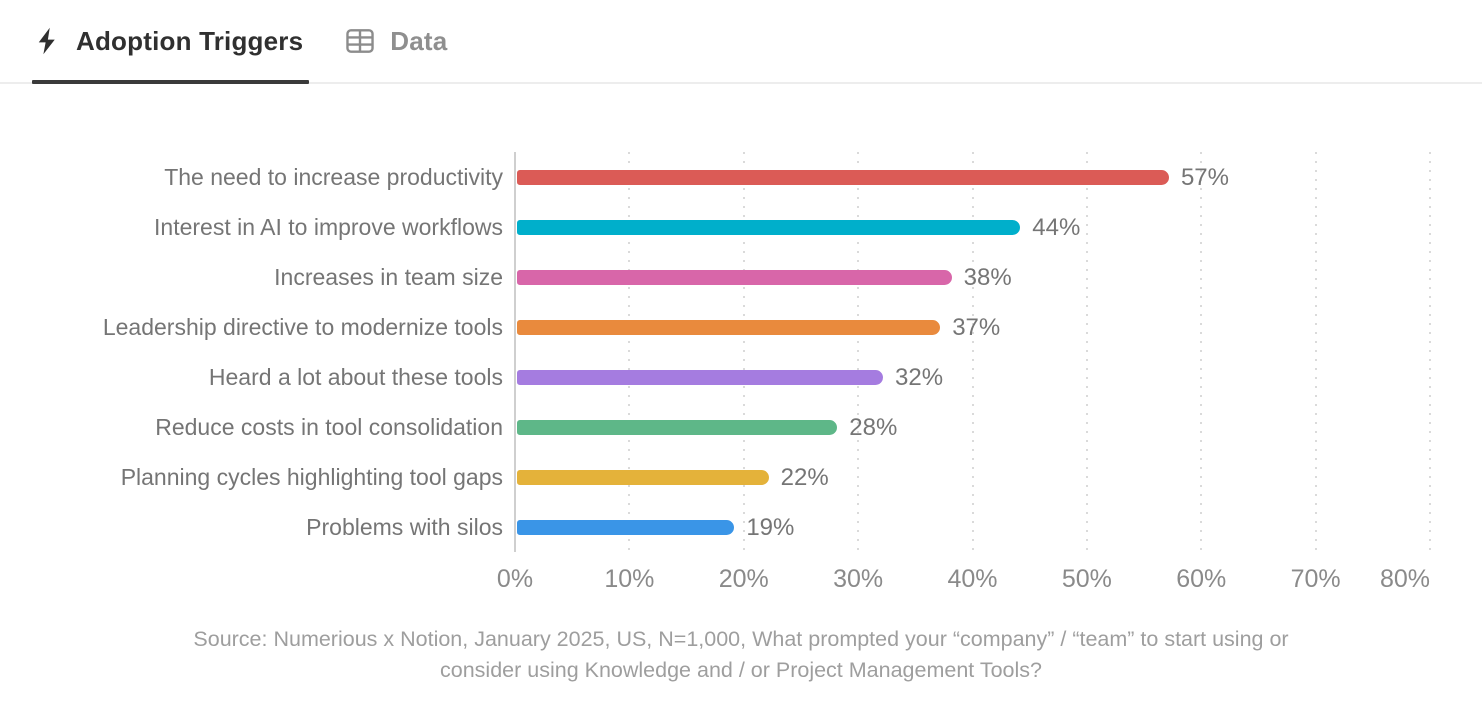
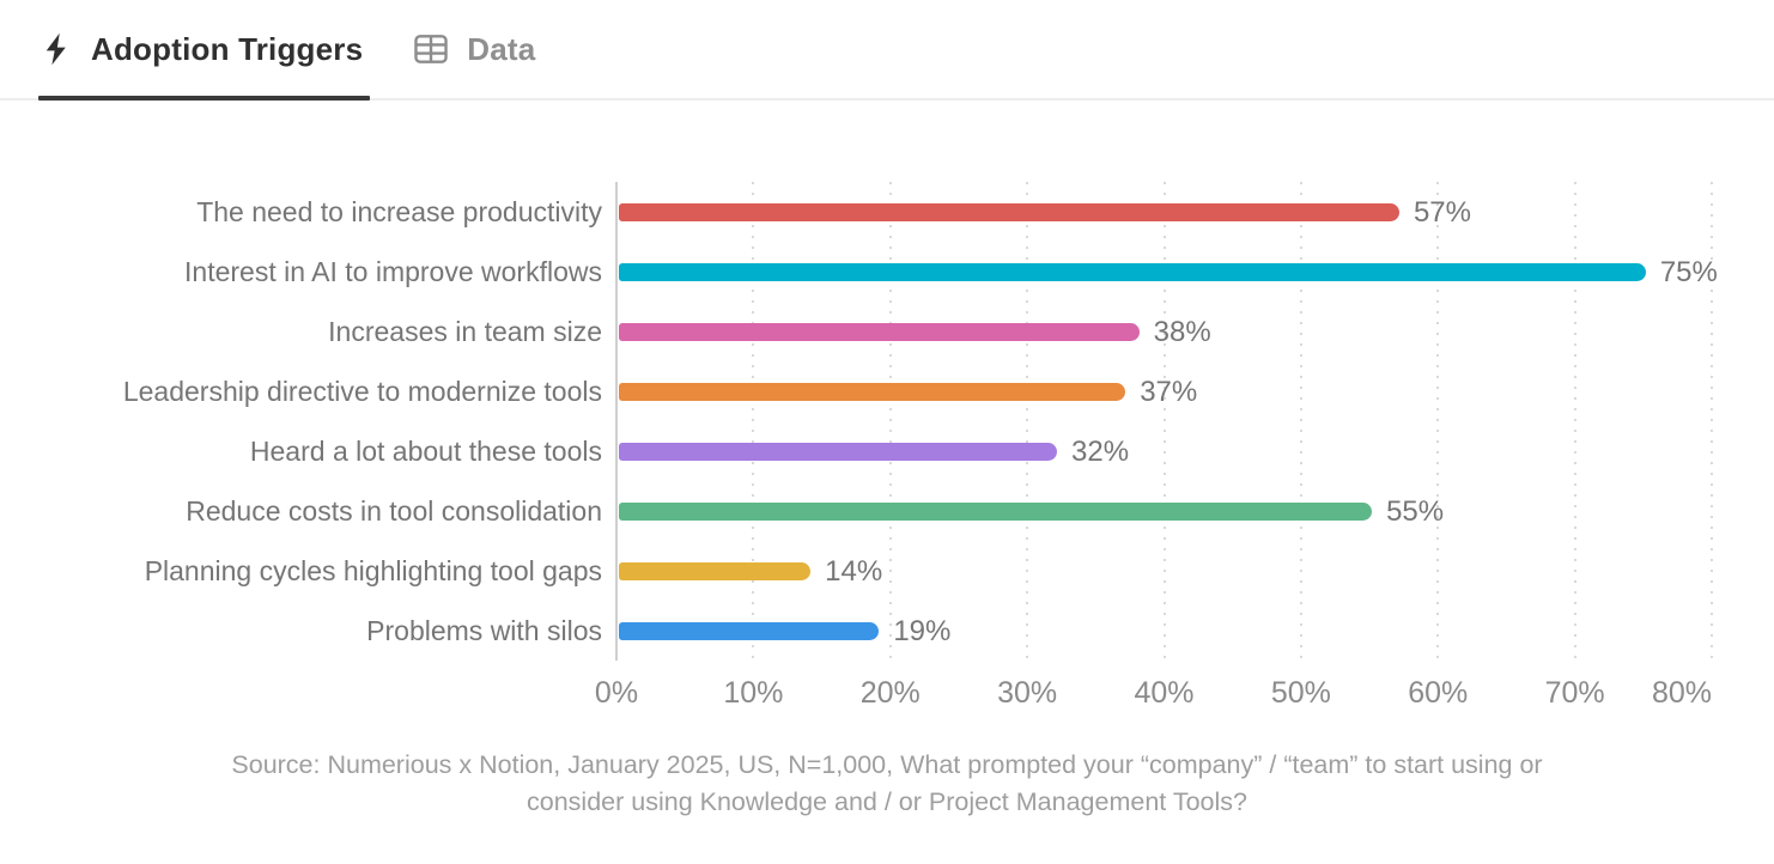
Interest in AI to improve workflows: 44% -> 75%
Reduce costs in tool consolidation: 28% -> 55%
Planning cycles highlighting tool gaps: 22% -> 14%
